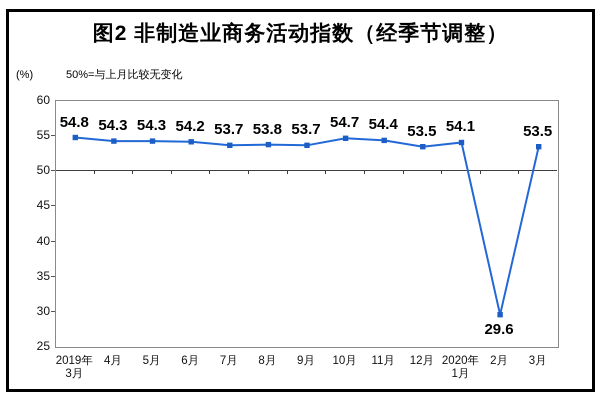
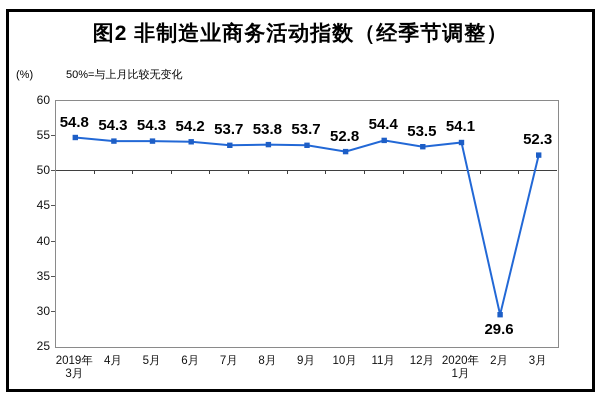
10月: 54.7 -> 52.8
3月: 53.5 -> 52.3
